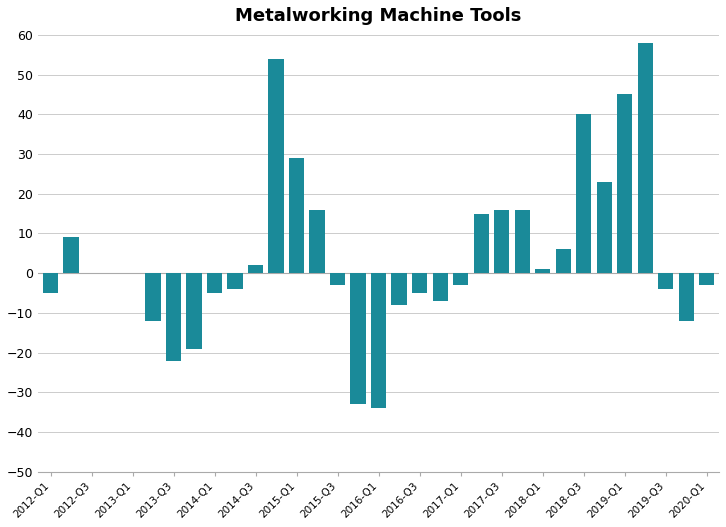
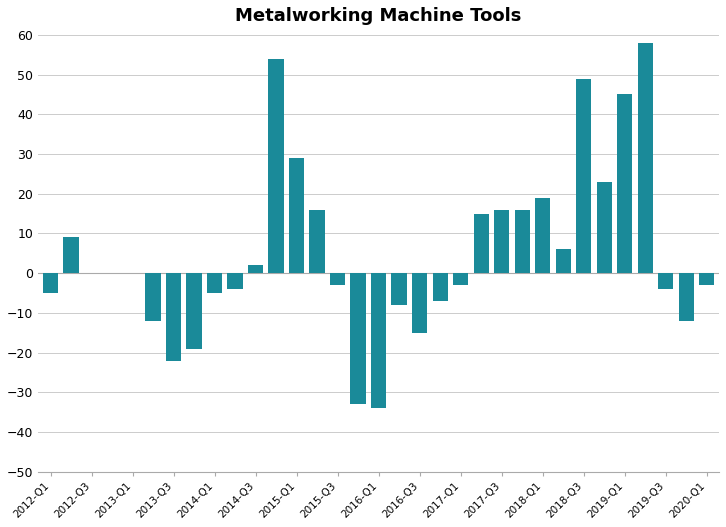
2016-Q3: -5 -> -15
2018-Q1: 1 -> 19
2018-Q3: 40 -> 49
